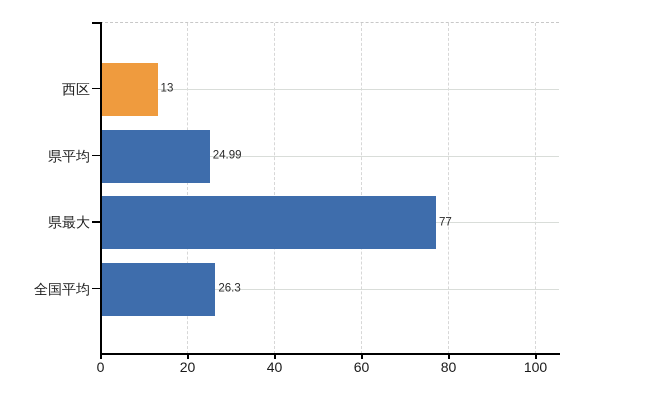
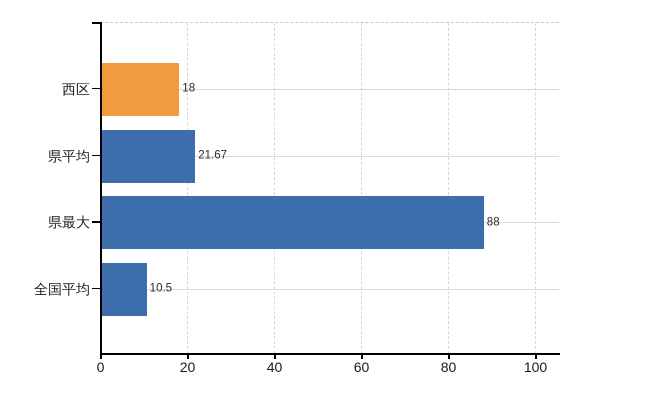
西区: 13 -> 18
県平均: 24.99 -> 21.67
県最大: 77 -> 88
全国平均: 26.3 -> 10.5
